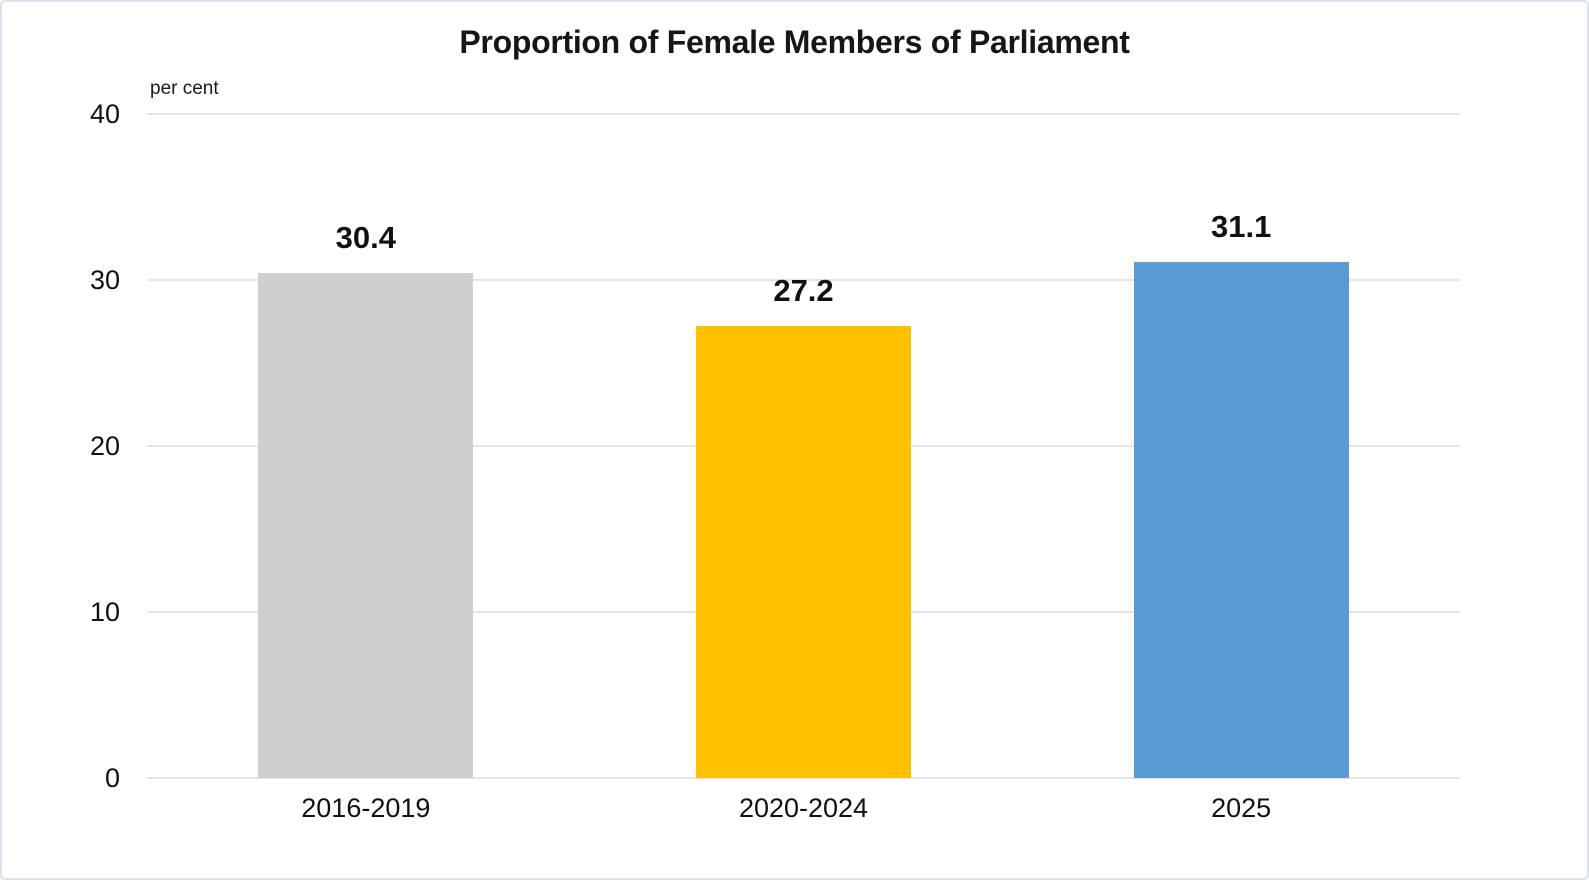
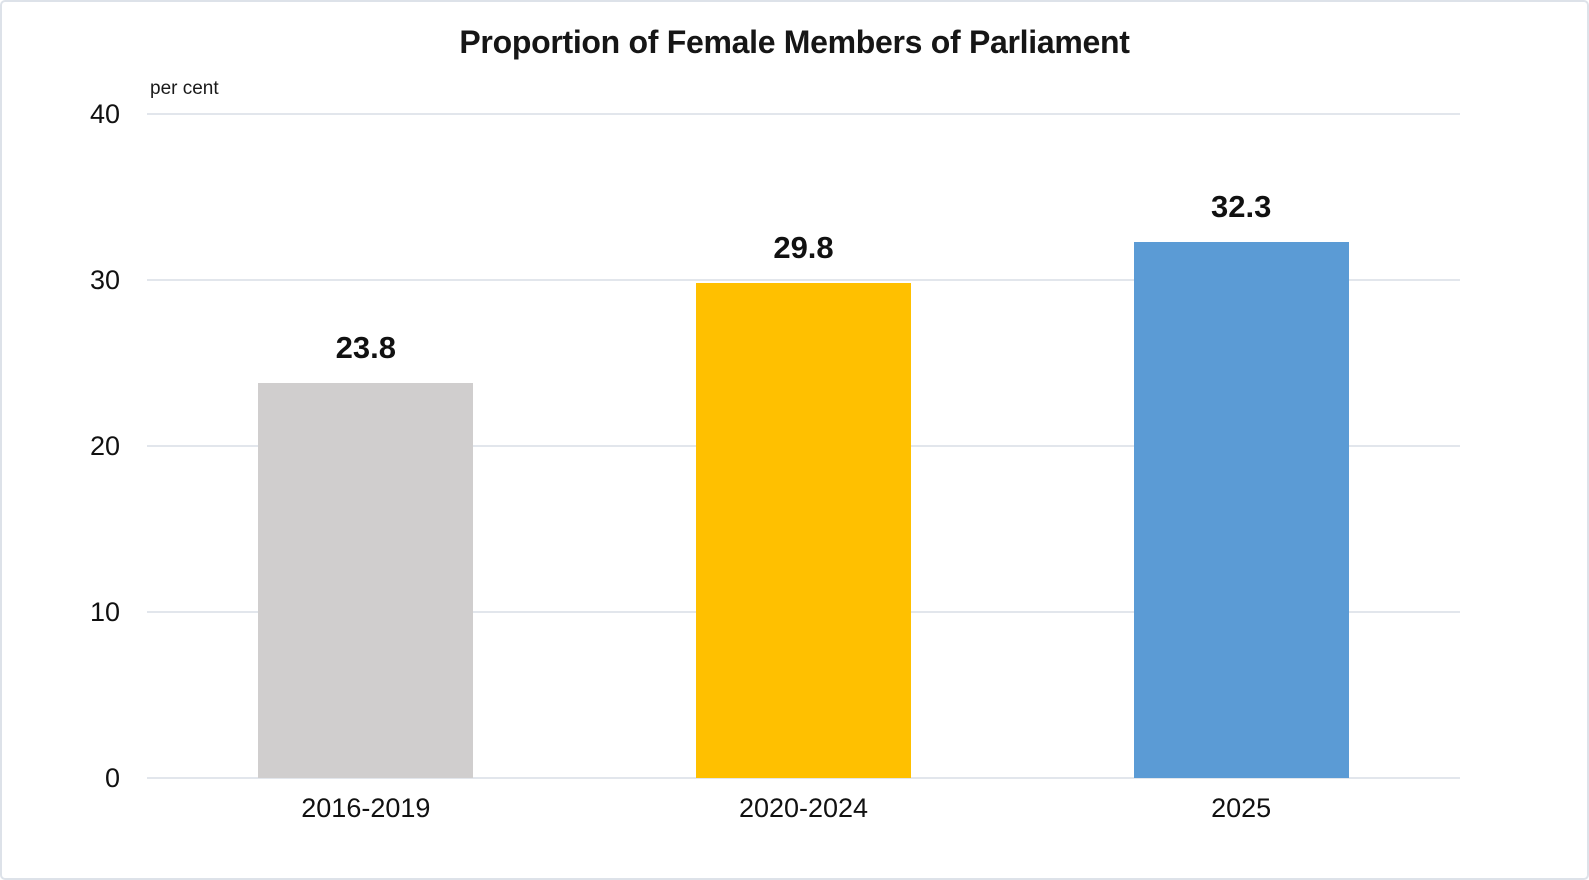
2016-2019: 30.4 -> 23.8
2020-2024: 27.2 -> 29.8
2025: 31.1 -> 32.3
